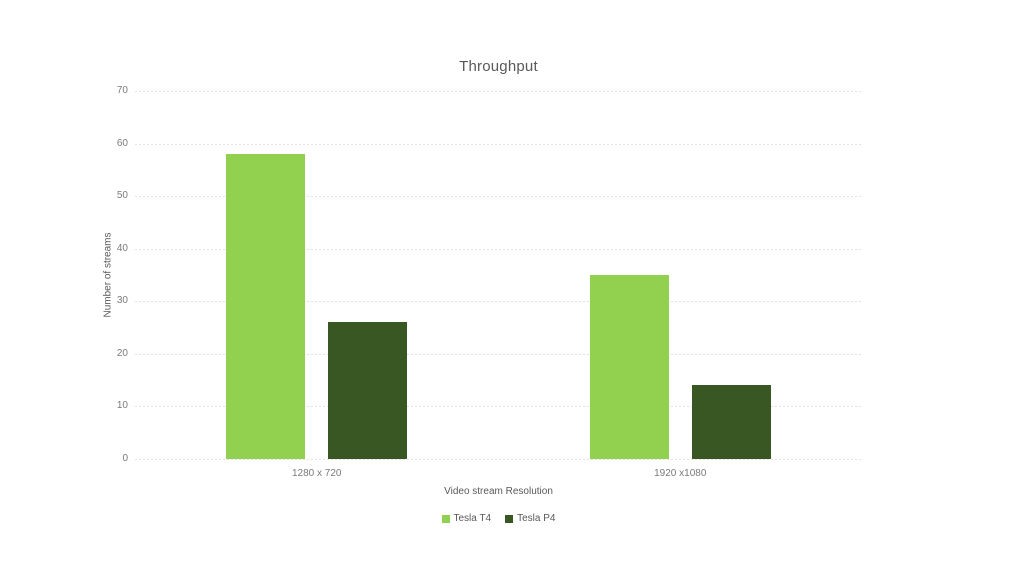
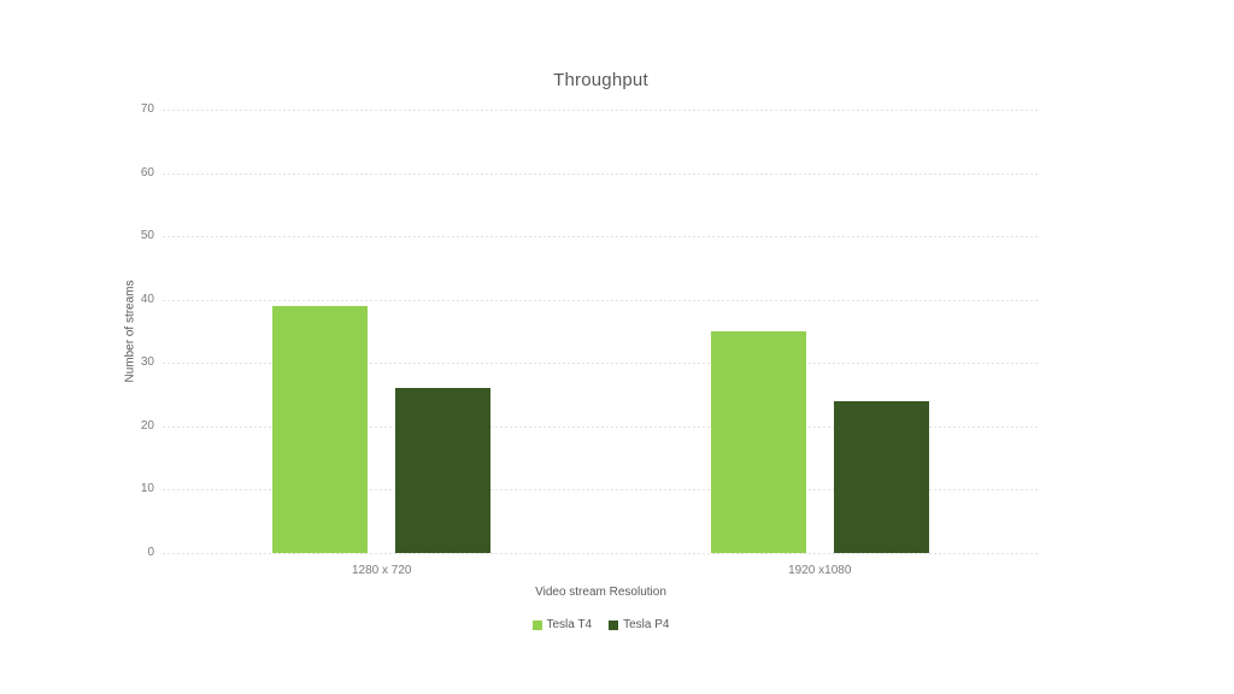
Tesla T4/1280 x 720: 58 -> 39
Tesla P4/1920 x1080: 14 -> 24
